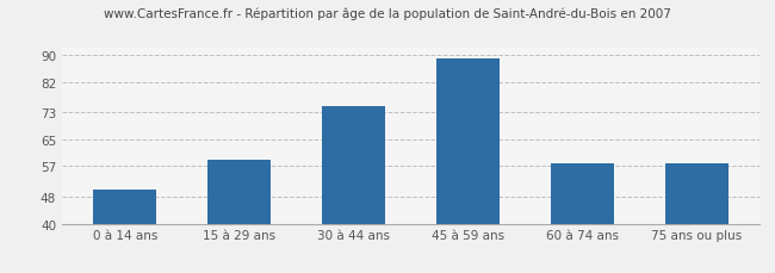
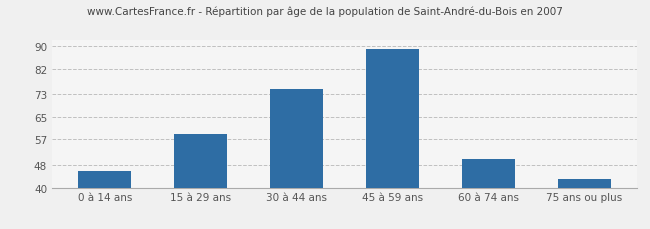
0 à 14 ans: 50 -> 46
60 à 74 ans: 58 -> 50
75 ans ou plus: 58 -> 43
